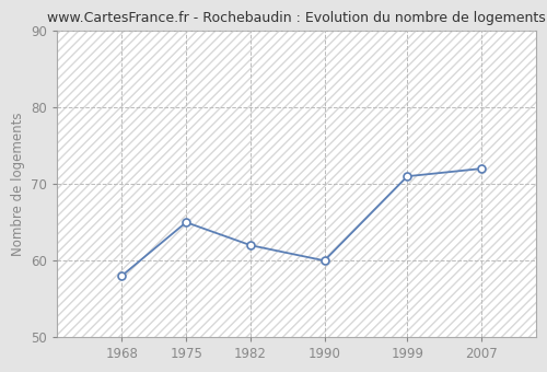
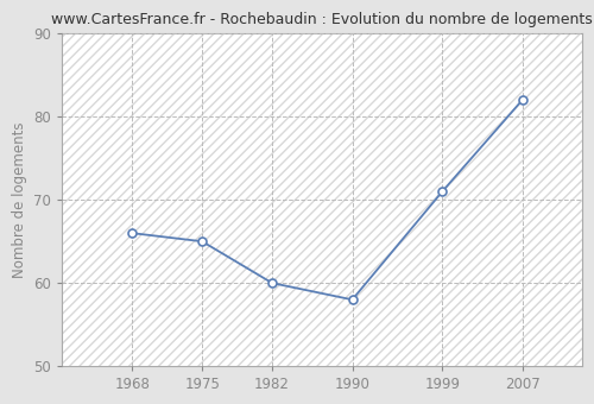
1968: 58 -> 66
1982: 62 -> 60
1990: 60 -> 58
2007: 72 -> 82
